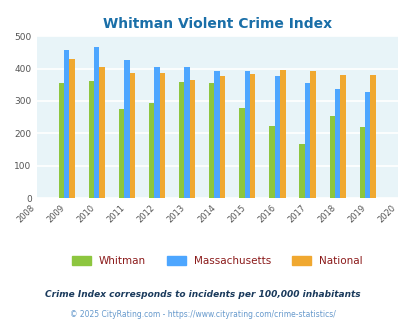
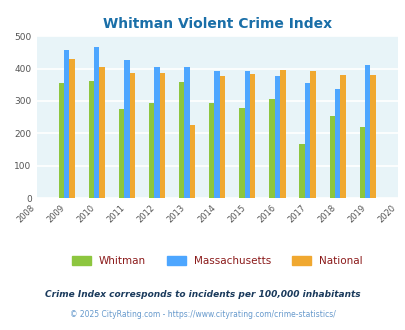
National/2013: 366 -> 225
Whitman/2014: 355 -> 295
Whitman/2016: 222 -> 305
Massachusetts/2019: 328 -> 410
